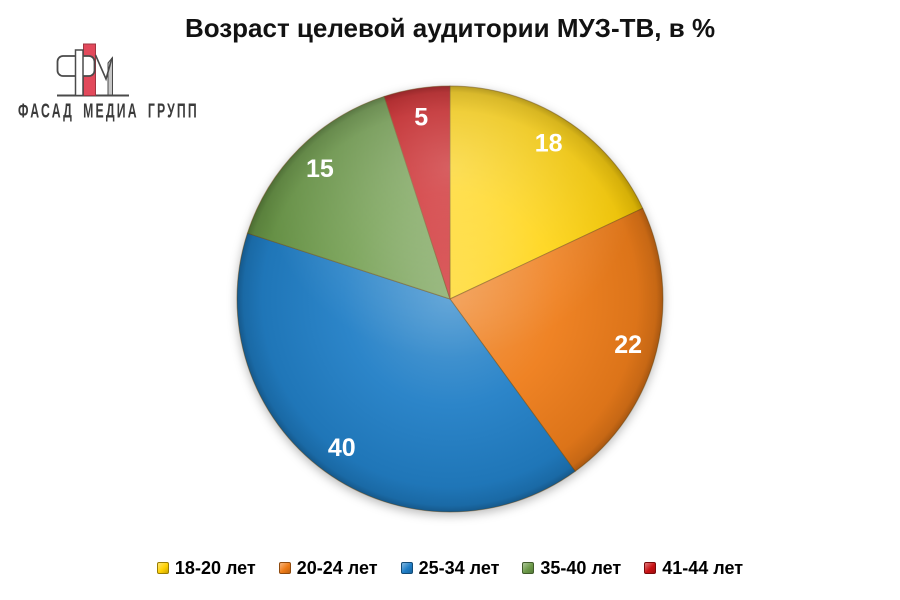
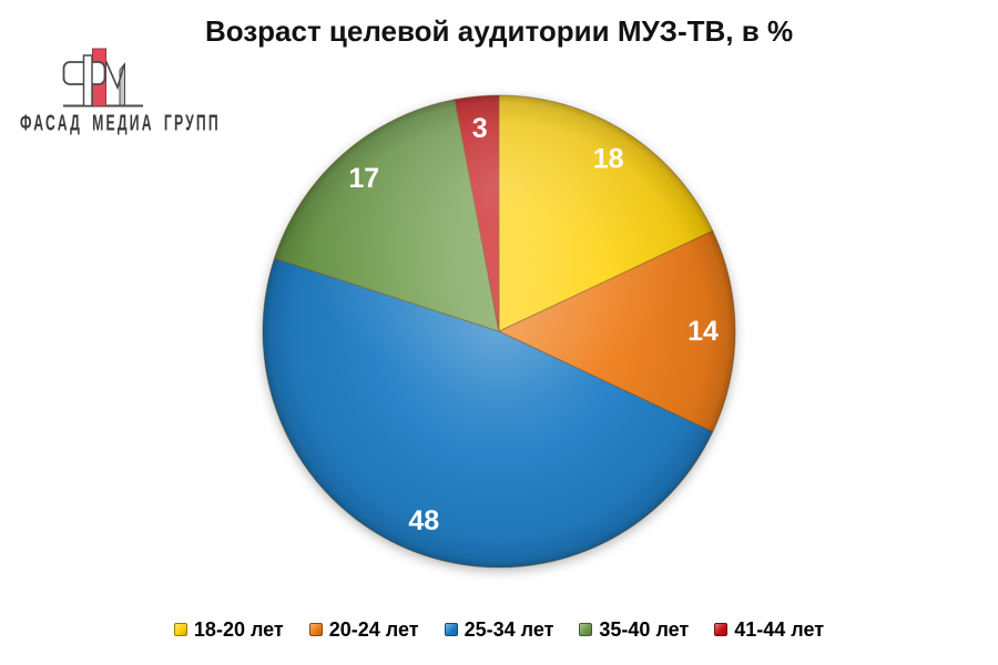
20-24 лет: 22 -> 14
25-34 лет: 40 -> 48
35-40 лет: 15 -> 17
41-44 лет: 5 -> 3
